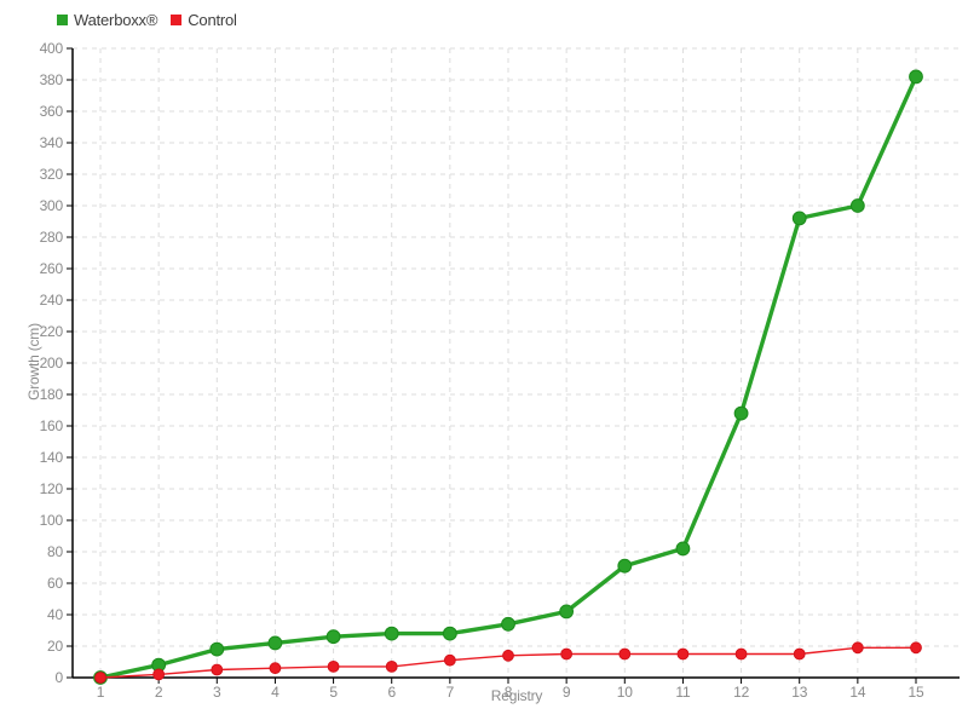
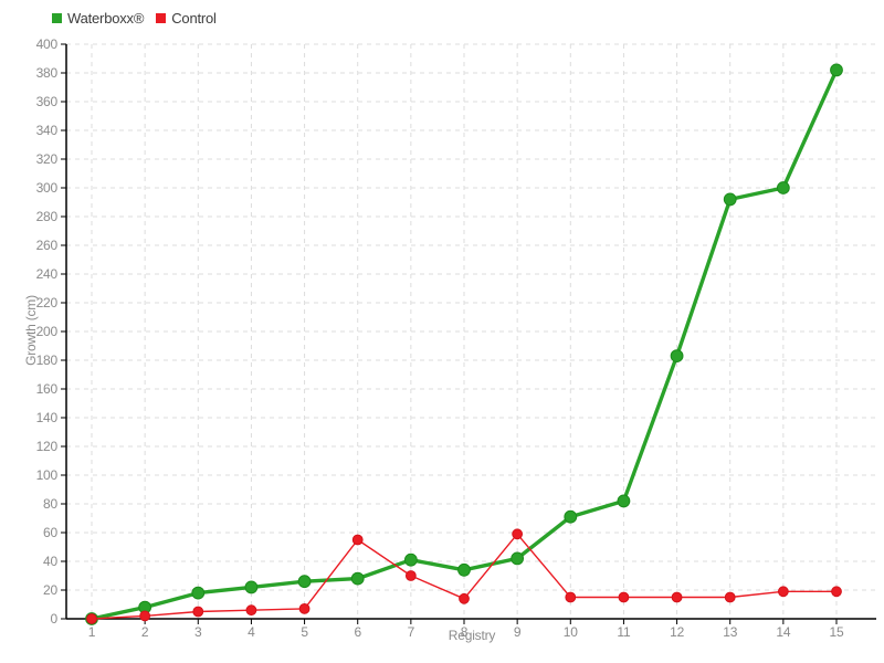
Control/6: 7 -> 55
Waterboxx®/7: 28 -> 41
Control/7: 11 -> 30
Control/9: 15 -> 59
Waterboxx®/12: 168 -> 183
